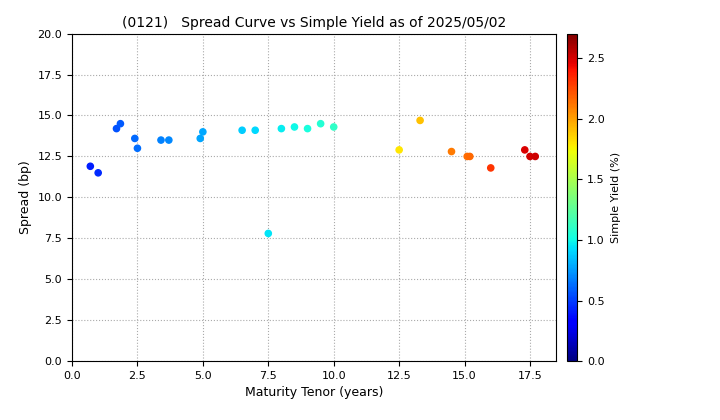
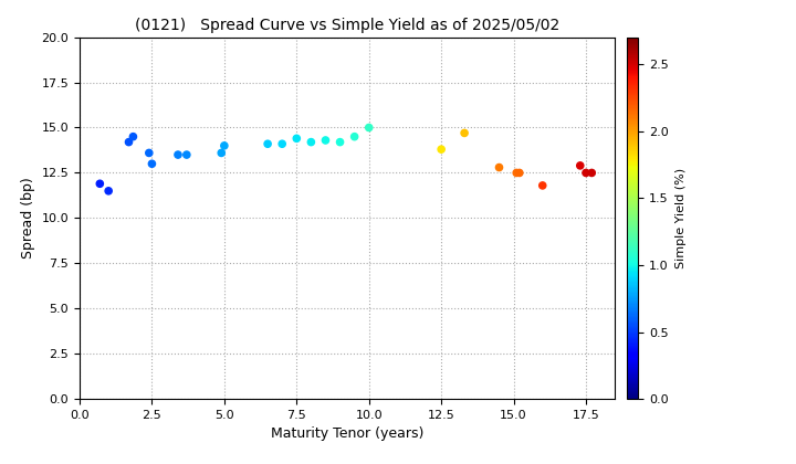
7.5: 7.8 -> 14.4
10.0: 14.3 -> 15.0
12.5: 12.9 -> 13.8
